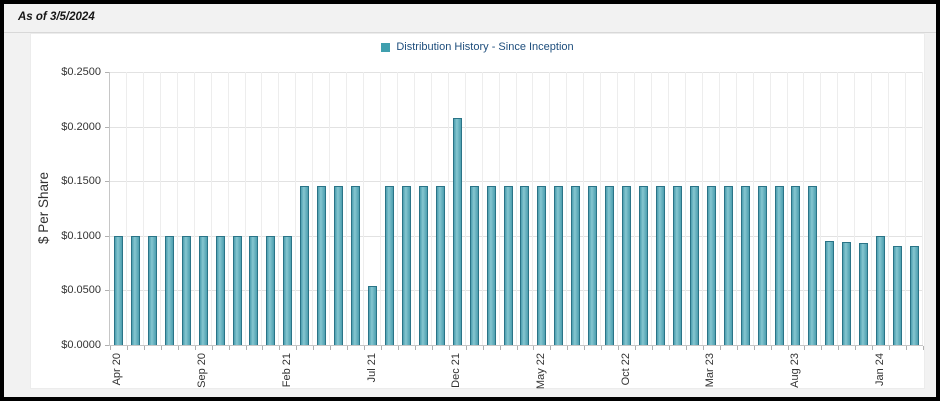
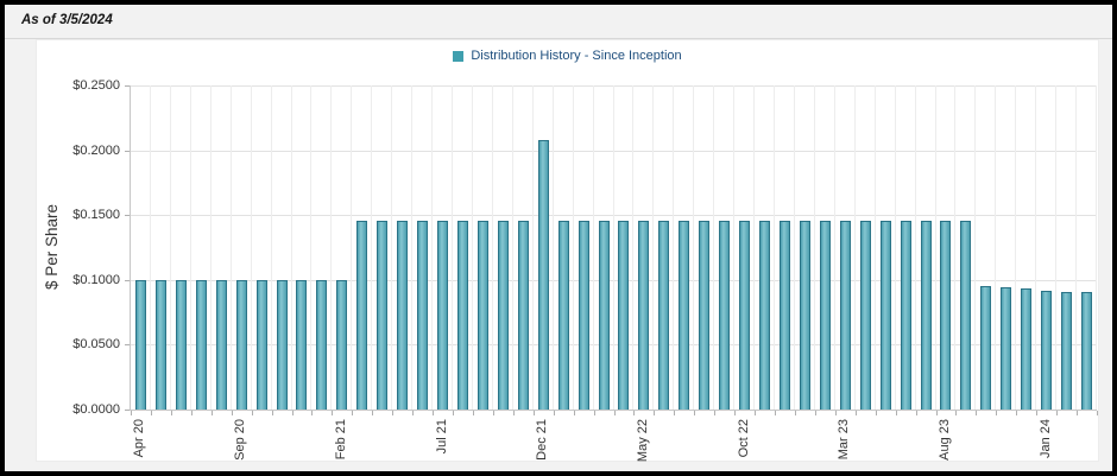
Jul 21: $0.054 -> $0.146
Jan 24: $0.100 -> $0.091
